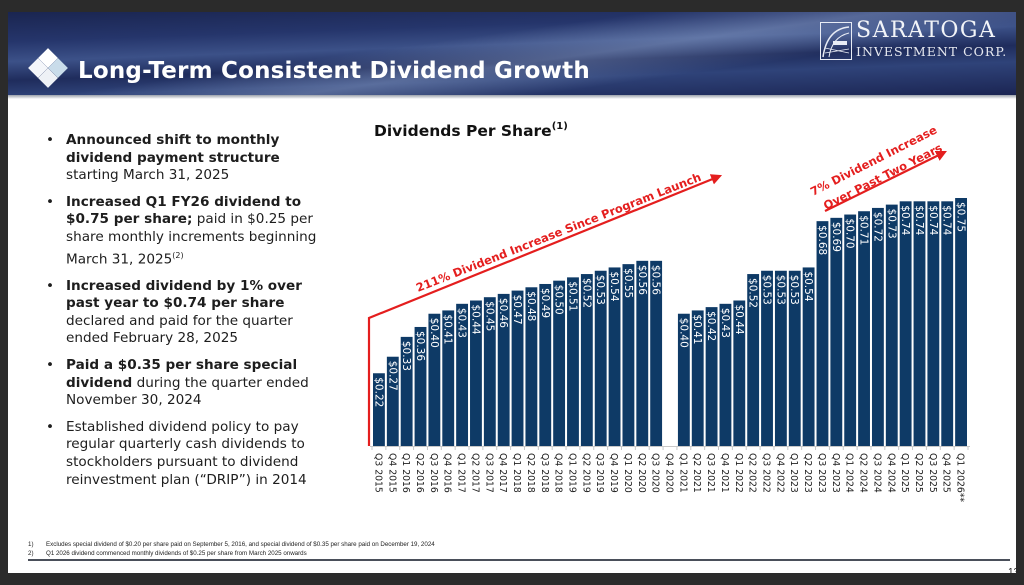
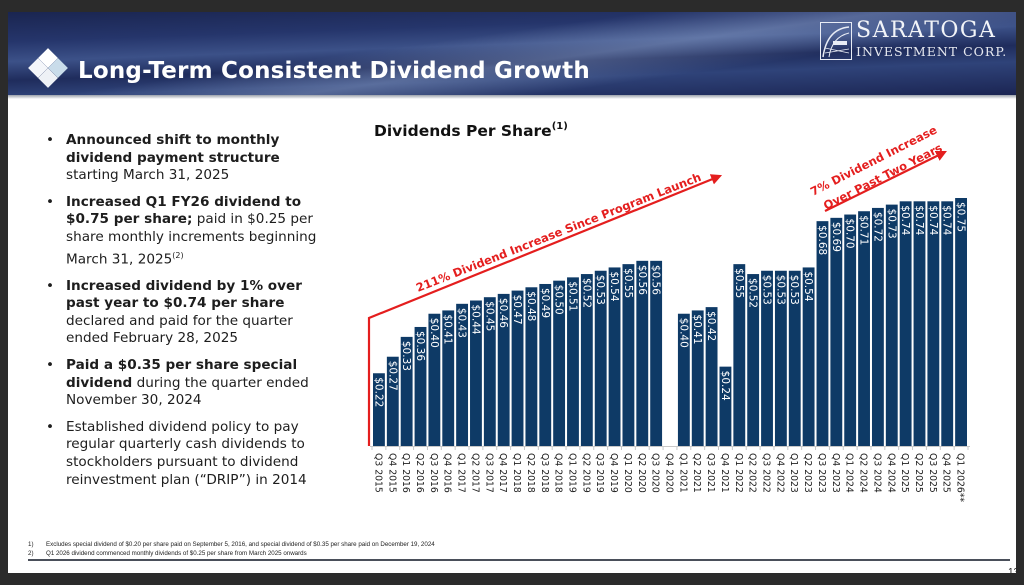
Q4 2021: $0.43 -> $0.24
Q1 2022: $0.44 -> $0.55
